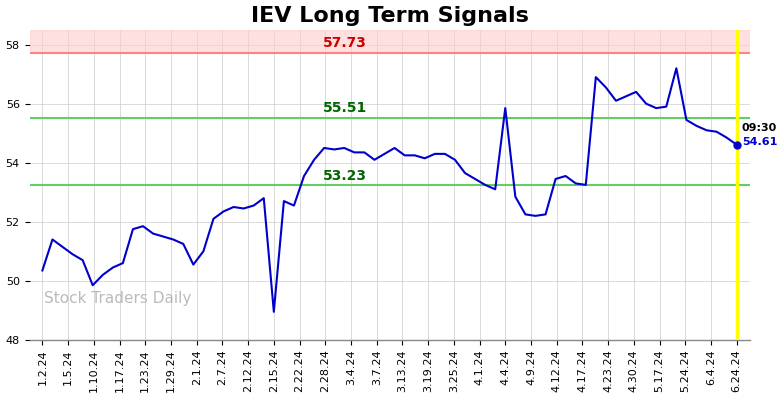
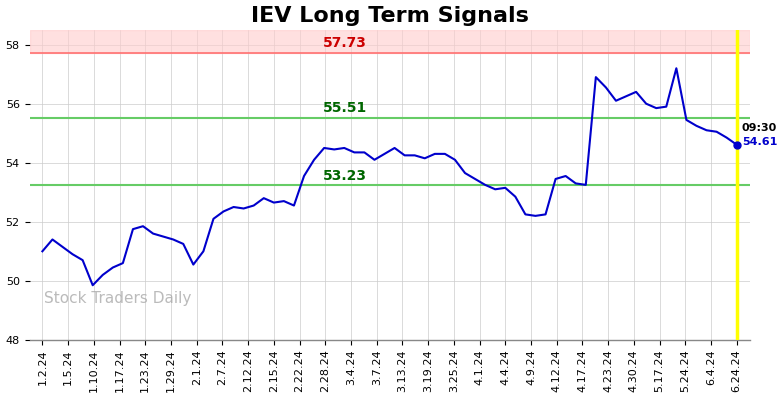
1.2.24: 50.35 -> 51.00
2.15.24: 48.95 -> 52.65
4.4.24: 55.85 -> 53.15
